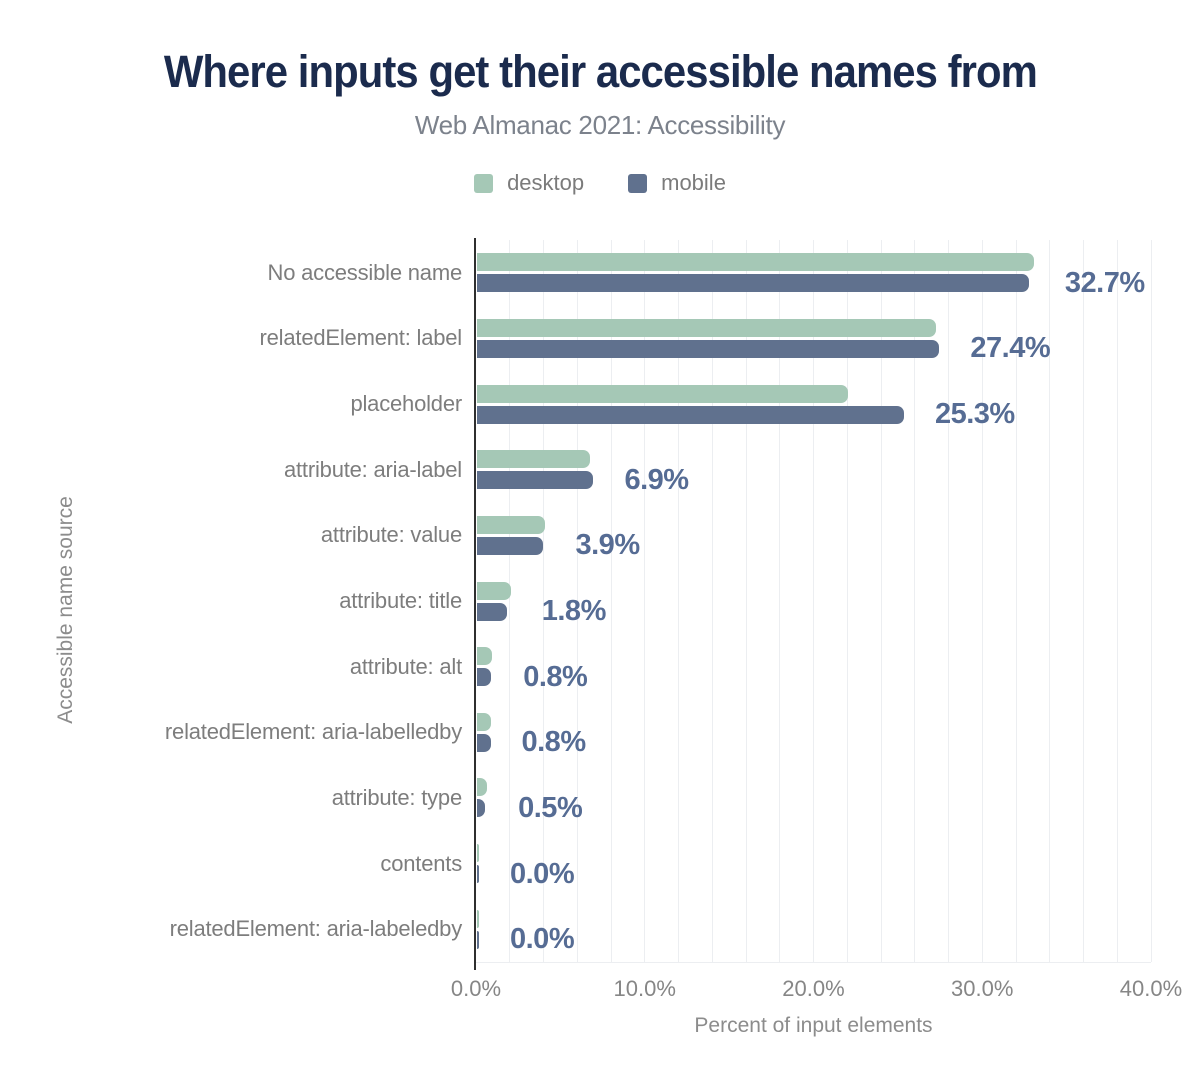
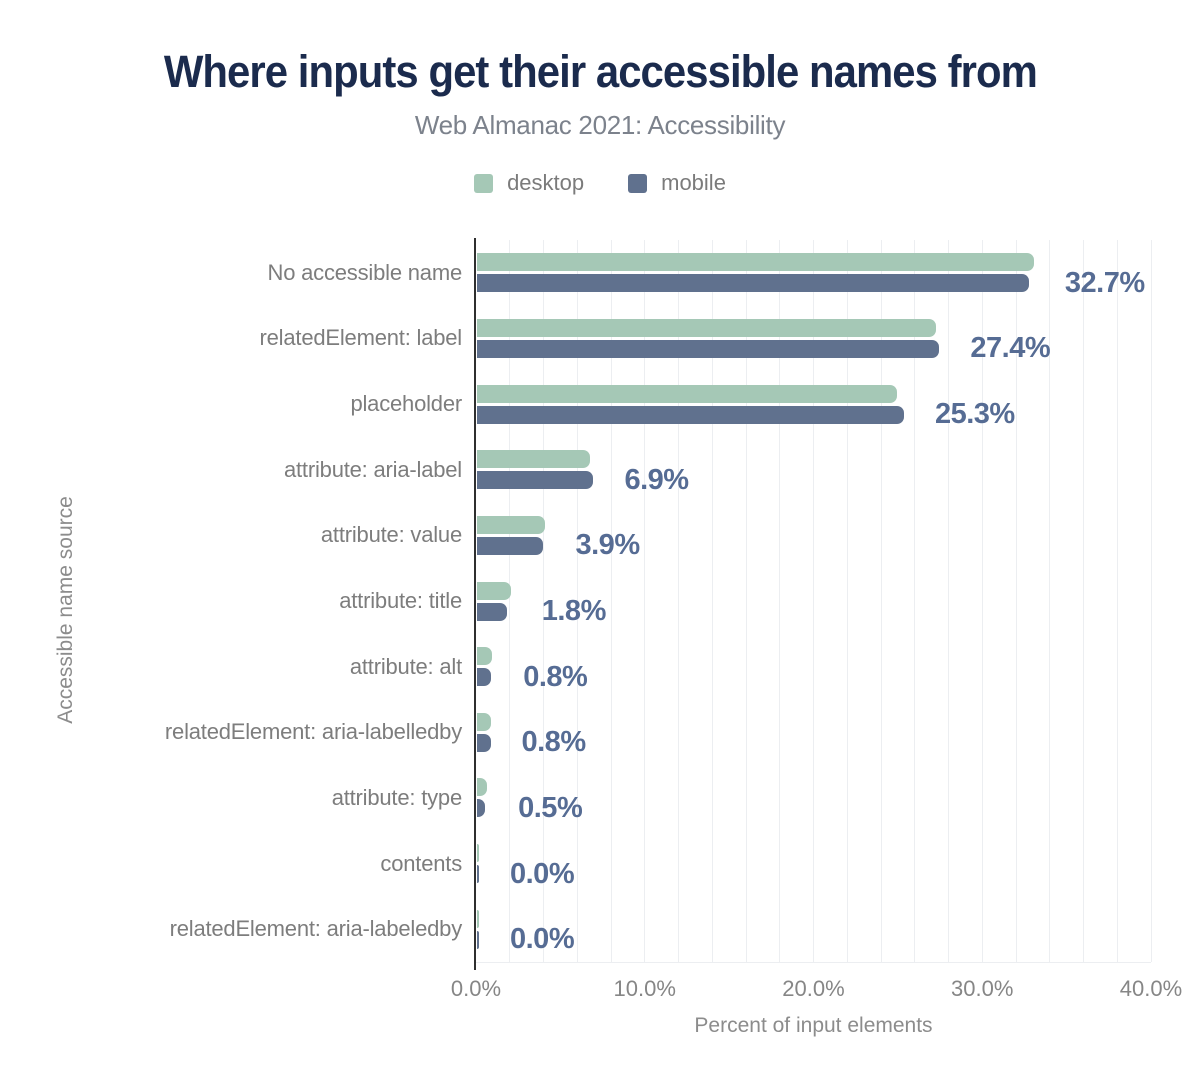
desktop/placeholder: 22.0% -> 24.9%
